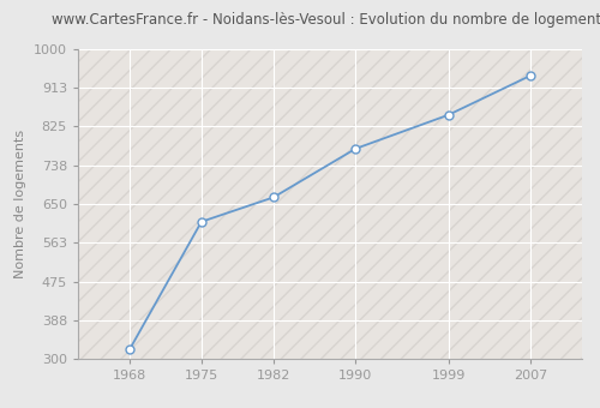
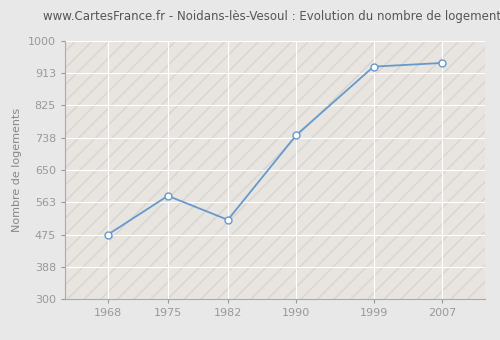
1968: 321 -> 475
1975: 610 -> 580
1982: 665 -> 515
1990: 775 -> 745
1999: 851 -> 930
